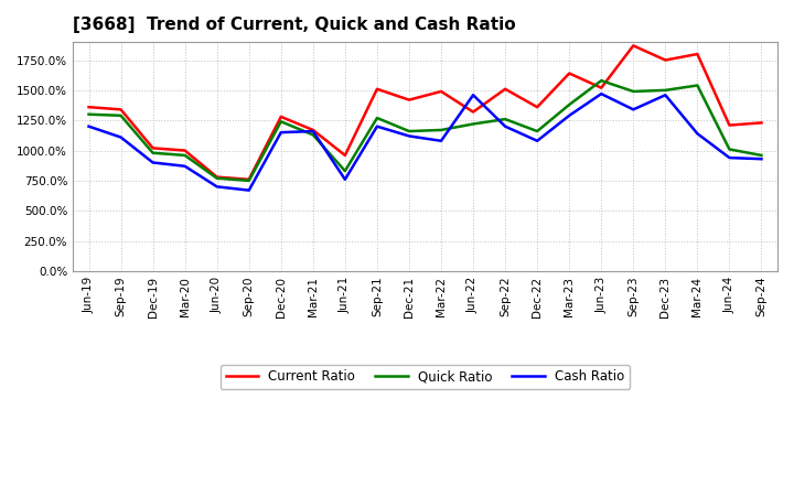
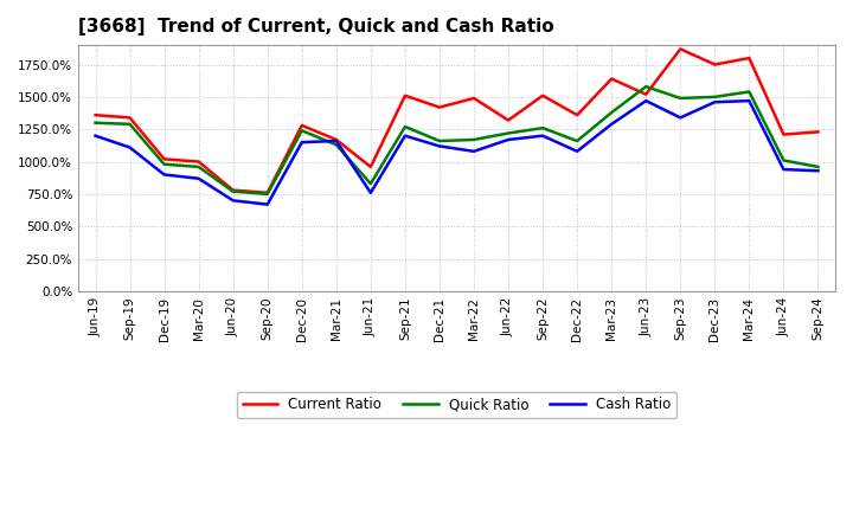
Cash Ratio/Jun-22: 1460% -> 1170%
Cash Ratio/Mar-24: 1140% -> 1470%
